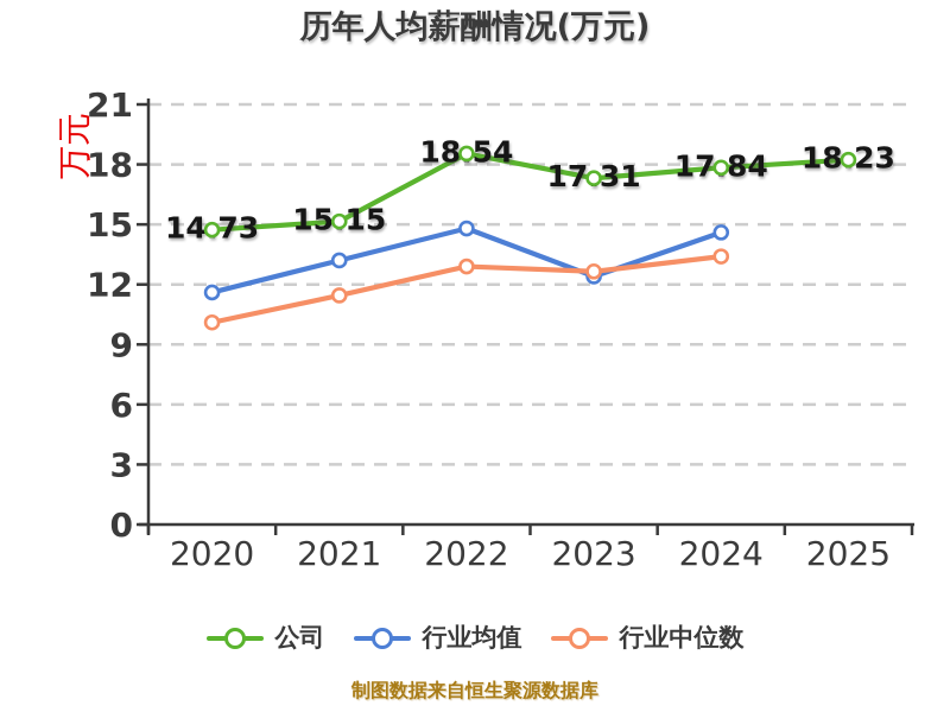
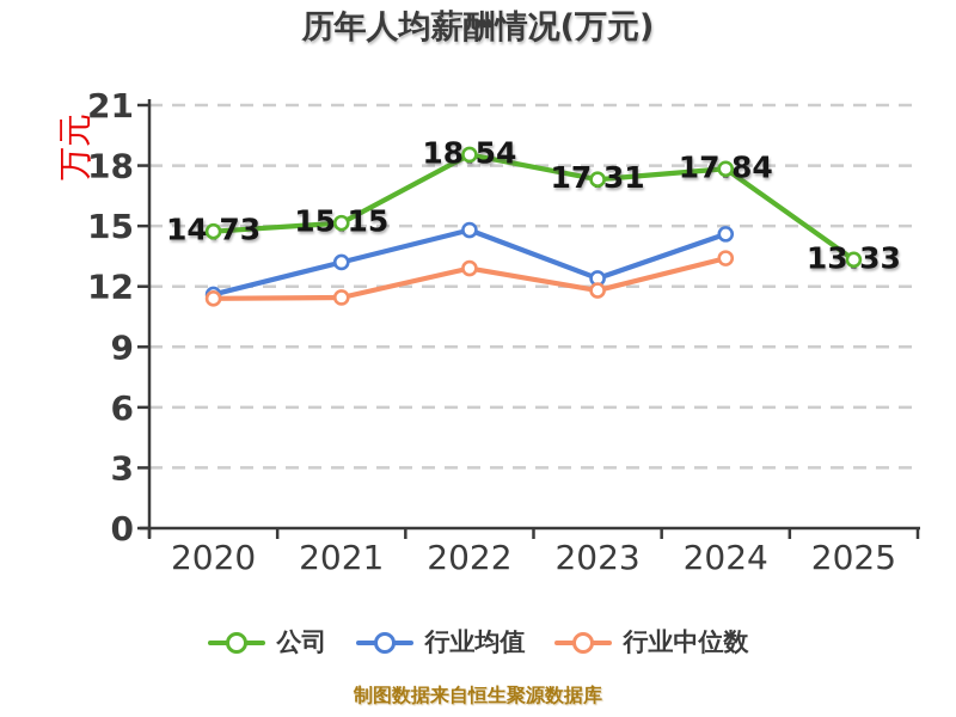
行业中位数/2020: 10.1 -> 11.4
行业中位数/2023: 12.7 -> 11.8
公司/2025: 18.23 -> 13.33
